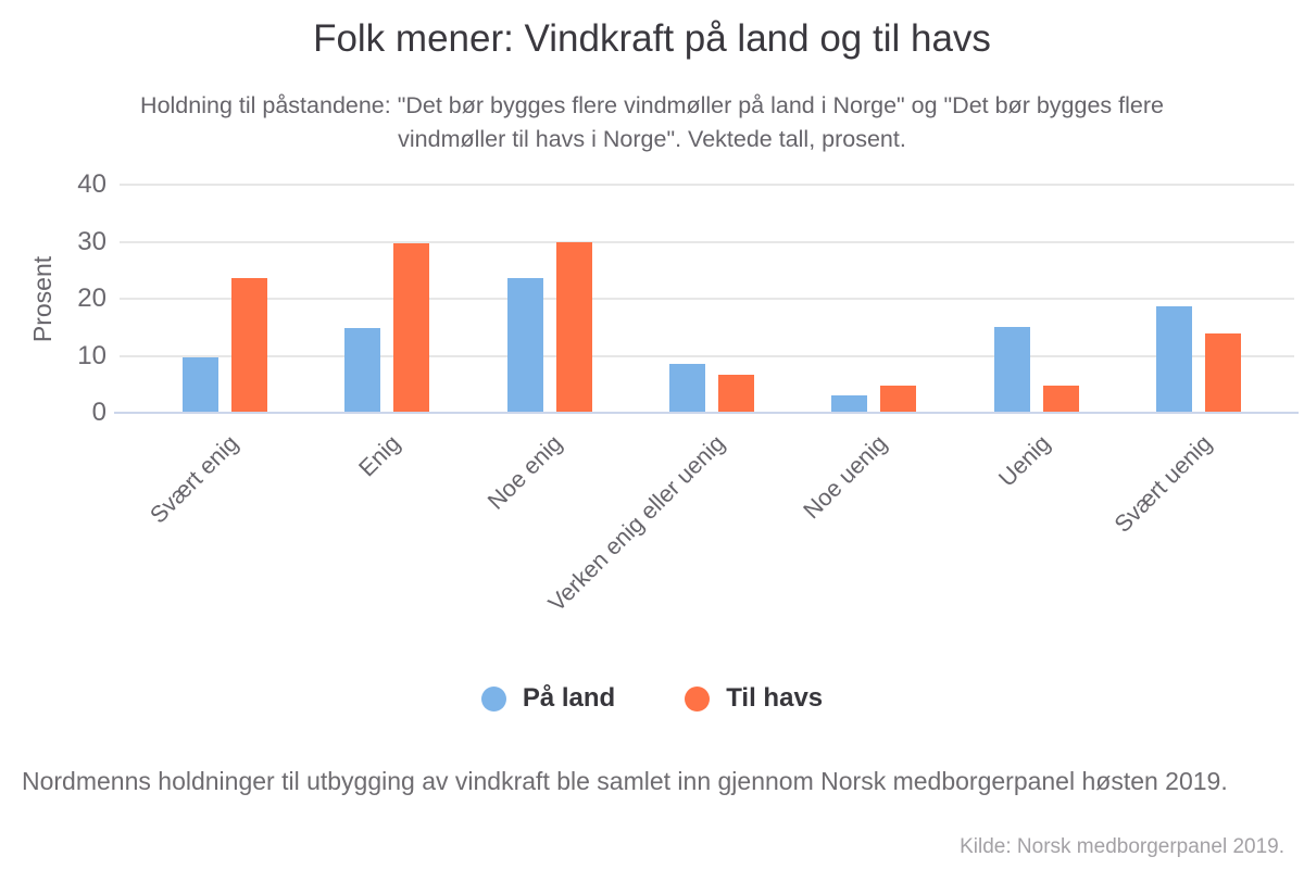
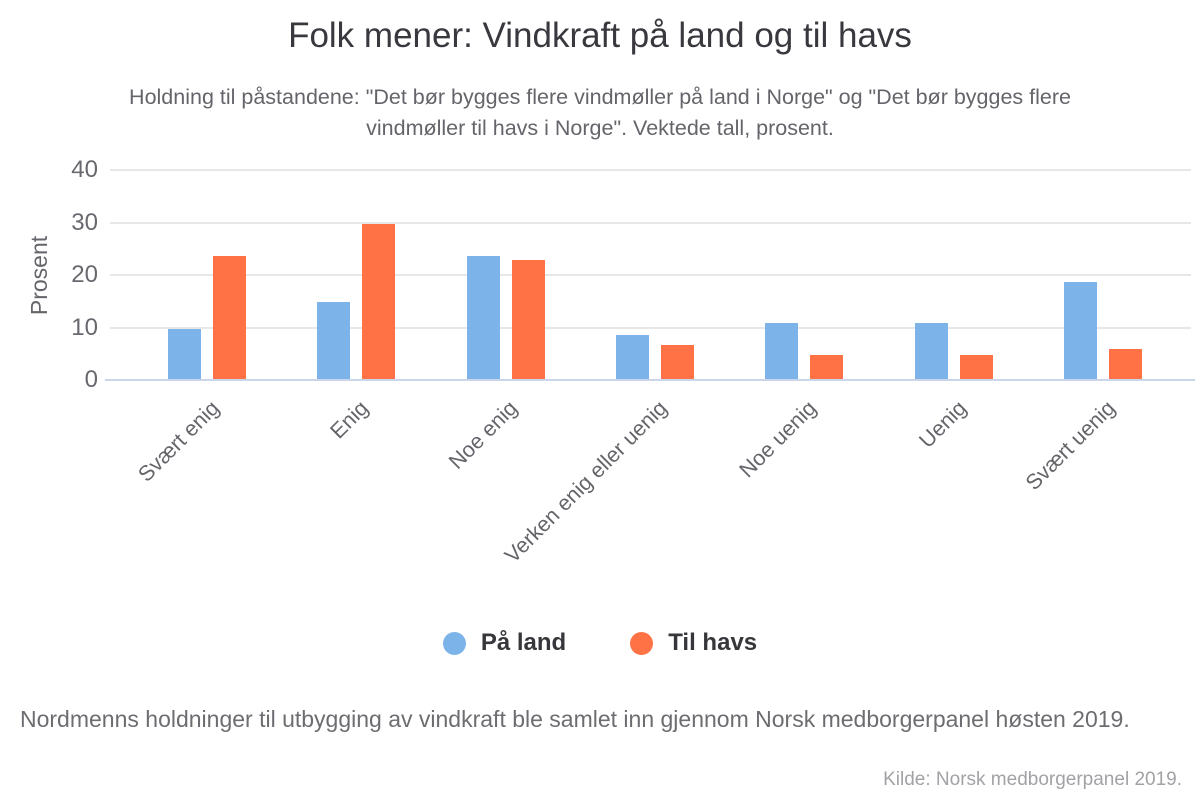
Til havs/Noe enig: 30 -> 23
På land/Noe uenig: 3 -> 11
På land/Uenig: 15 -> 11
Til havs/Svært uenig: 14 -> 6
